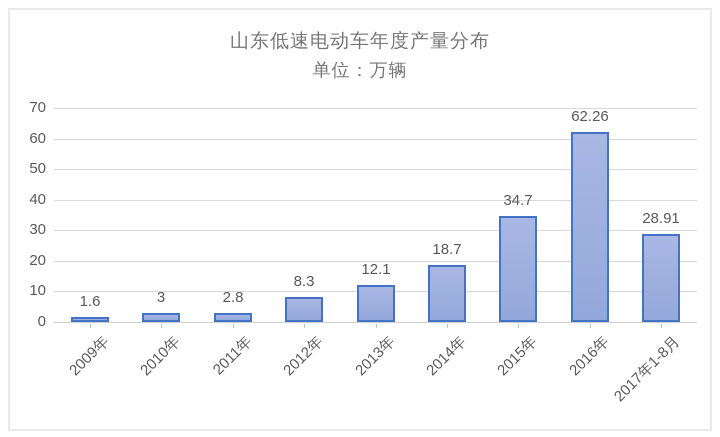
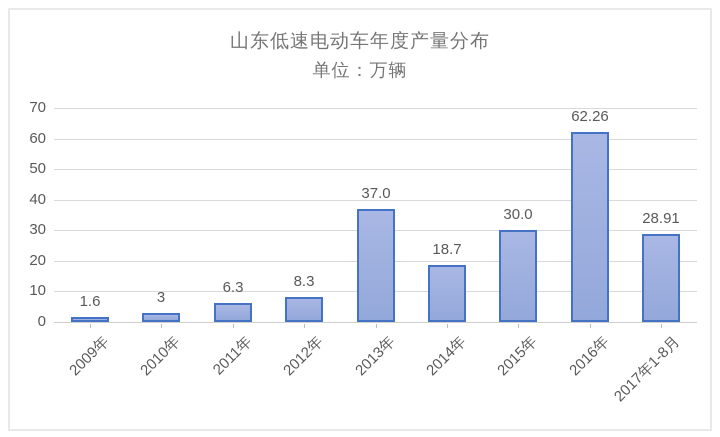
2011年: 2.8 -> 6.3
2013年: 12.1 -> 37.0
2015年: 34.7 -> 30.0
